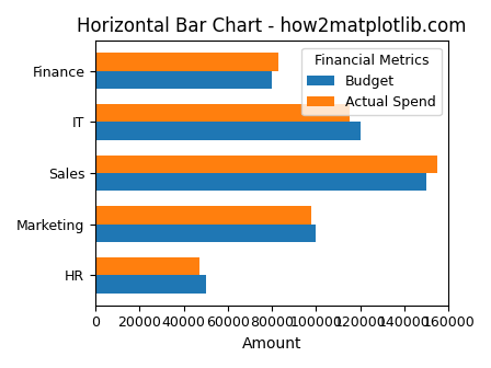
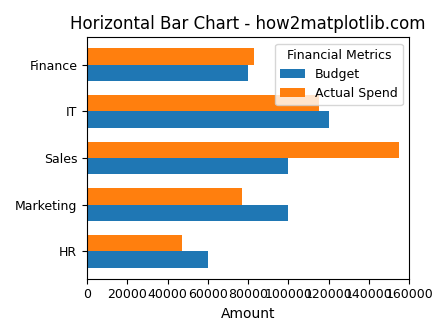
Budget/Sales: 150000 -> 100000
Actual Spend/Marketing: 98000 -> 77000
Budget/HR: 50000 -> 60000
